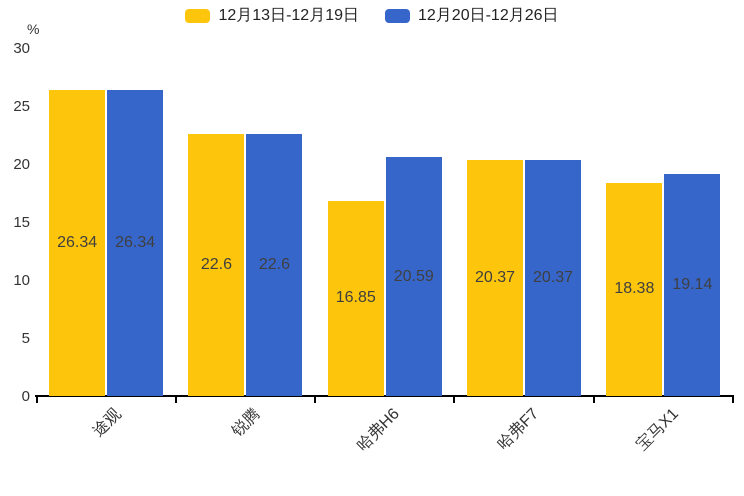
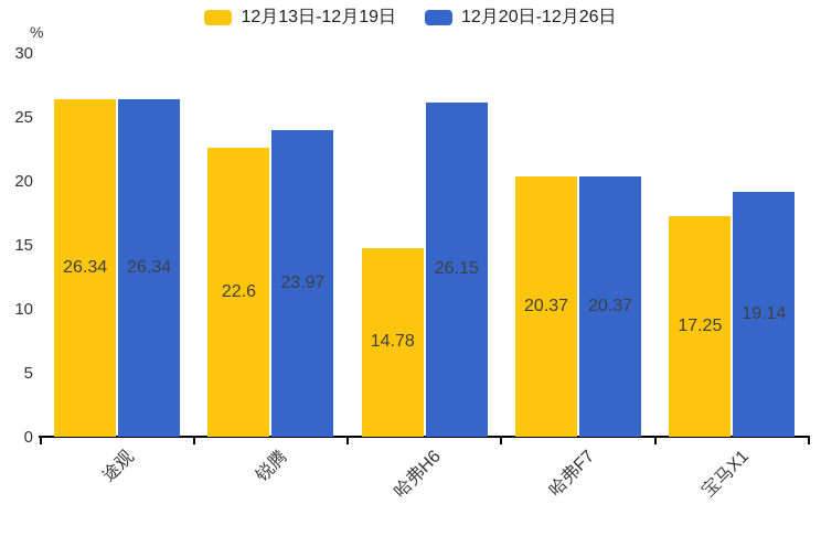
12月20日-12月26日/锐腾: 22.6 -> 23.97
12月13日-12月19日/哈弗H6: 16.85 -> 14.78
12月20日-12月26日/哈弗H6: 20.59 -> 26.15
12月13日-12月19日/宝马X1: 18.38 -> 17.25
